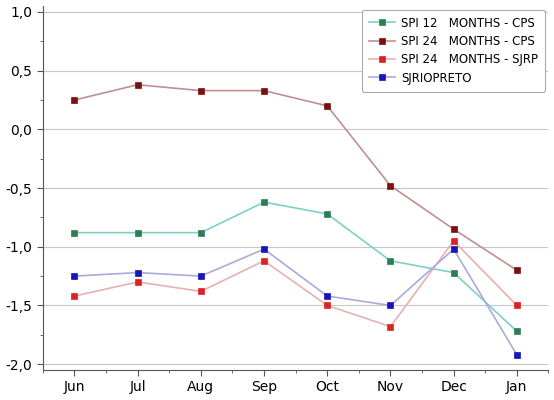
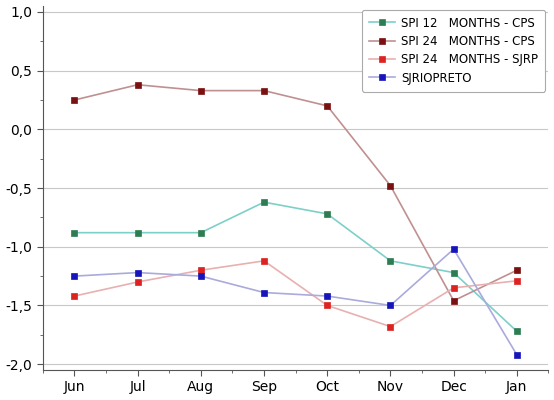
SPI 24 MONTHS - SJRP/Aug: -1,38 -> -1,20
SJRIOPRETO/Sep: -1,02 -> -1,39
SPI 24 MONTHS - CPS/Dec: -0,85 -> -1,46
SPI 24 MONTHS - SJRP/Dec: -0,95 -> -1,35
SPI 24 MONTHS - SJRP/Jan: -1,50 -> -1,29
